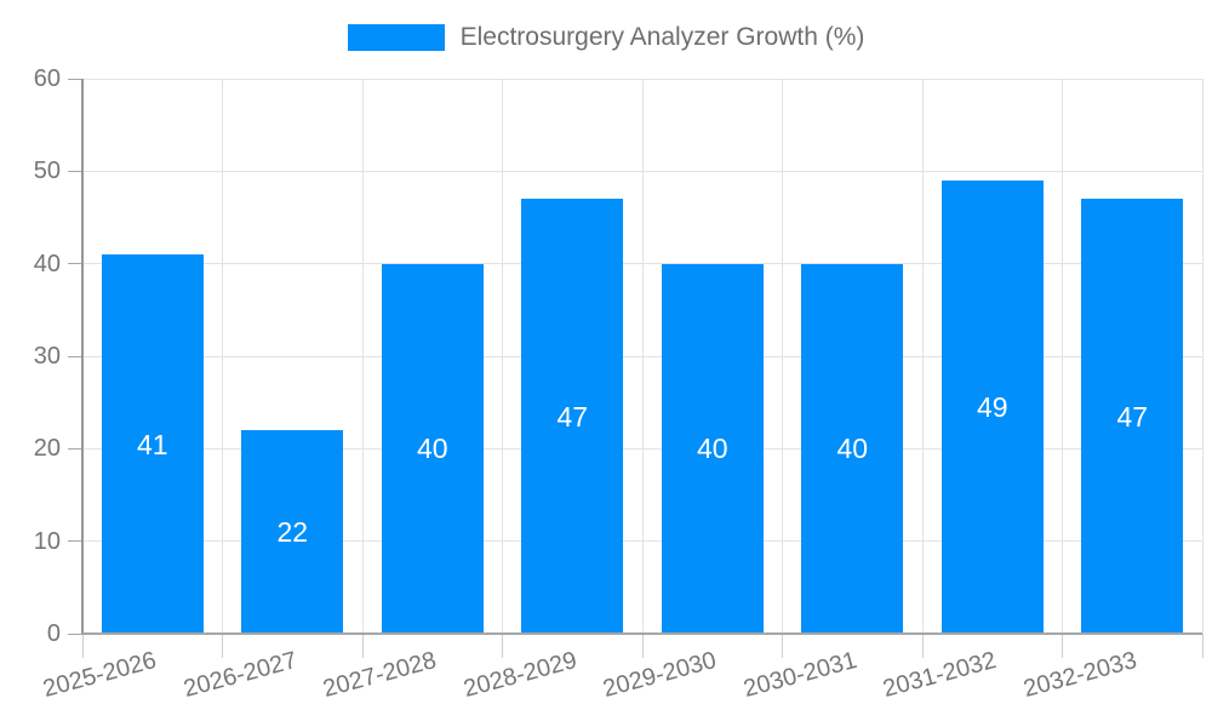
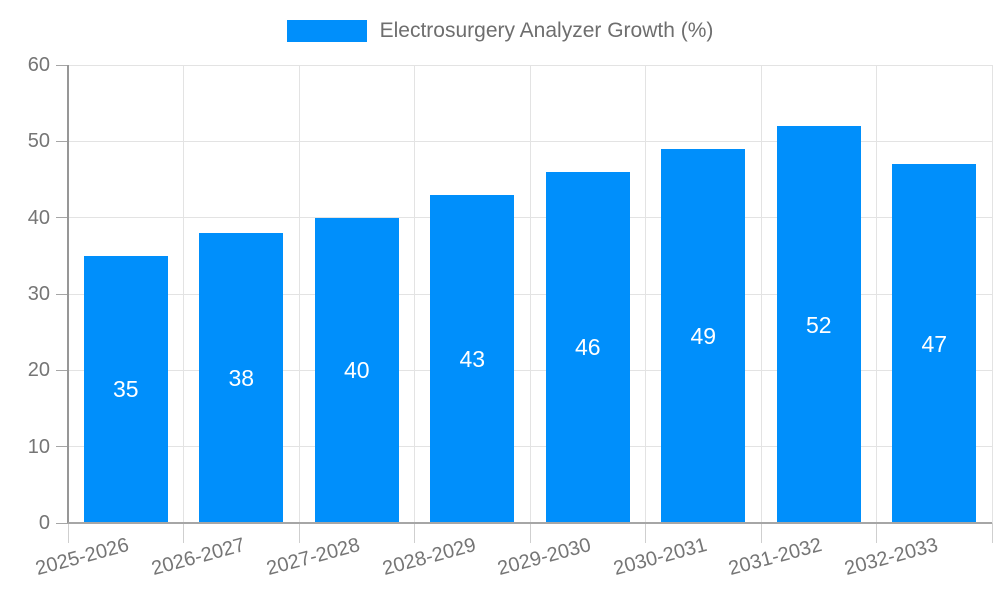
2025-2026: 41 -> 35
2026-2027: 22 -> 38
2028-2029: 47 -> 43
2029-2030: 40 -> 46
2030-2031: 40 -> 49
2031-2032: 49 -> 52
